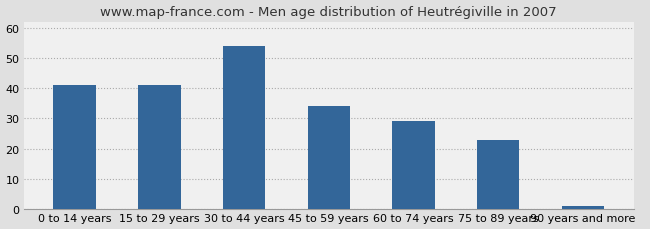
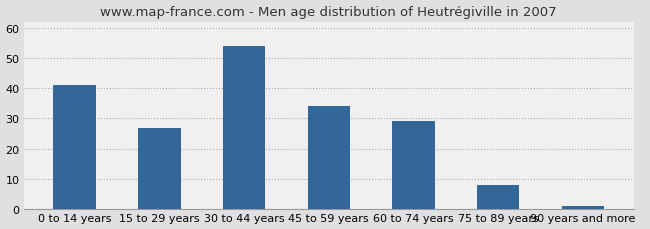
15 to 29 years: 41 -> 27
75 to 89 years: 23 -> 8
